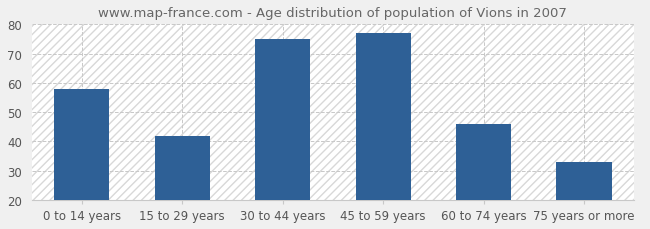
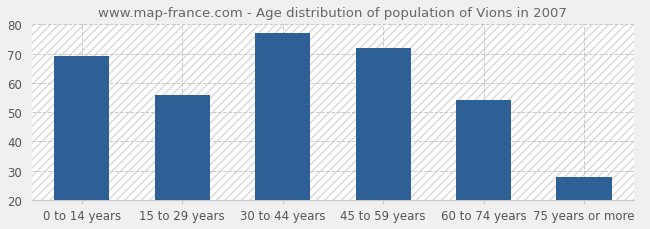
0 to 14 years: 58 -> 69
15 to 29 years: 42 -> 56
30 to 44 years: 75 -> 77
45 to 59 years: 77 -> 72
60 to 74 years: 46 -> 54
75 years or more: 33 -> 28
